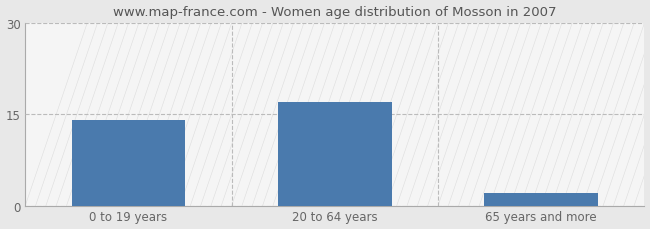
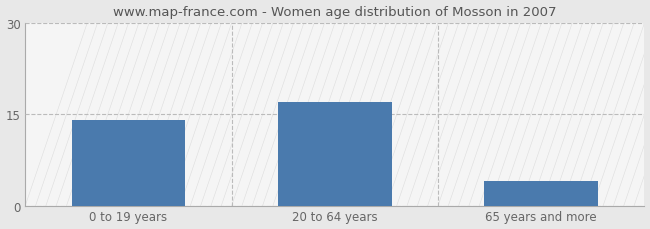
65 years and more: 2 -> 4
